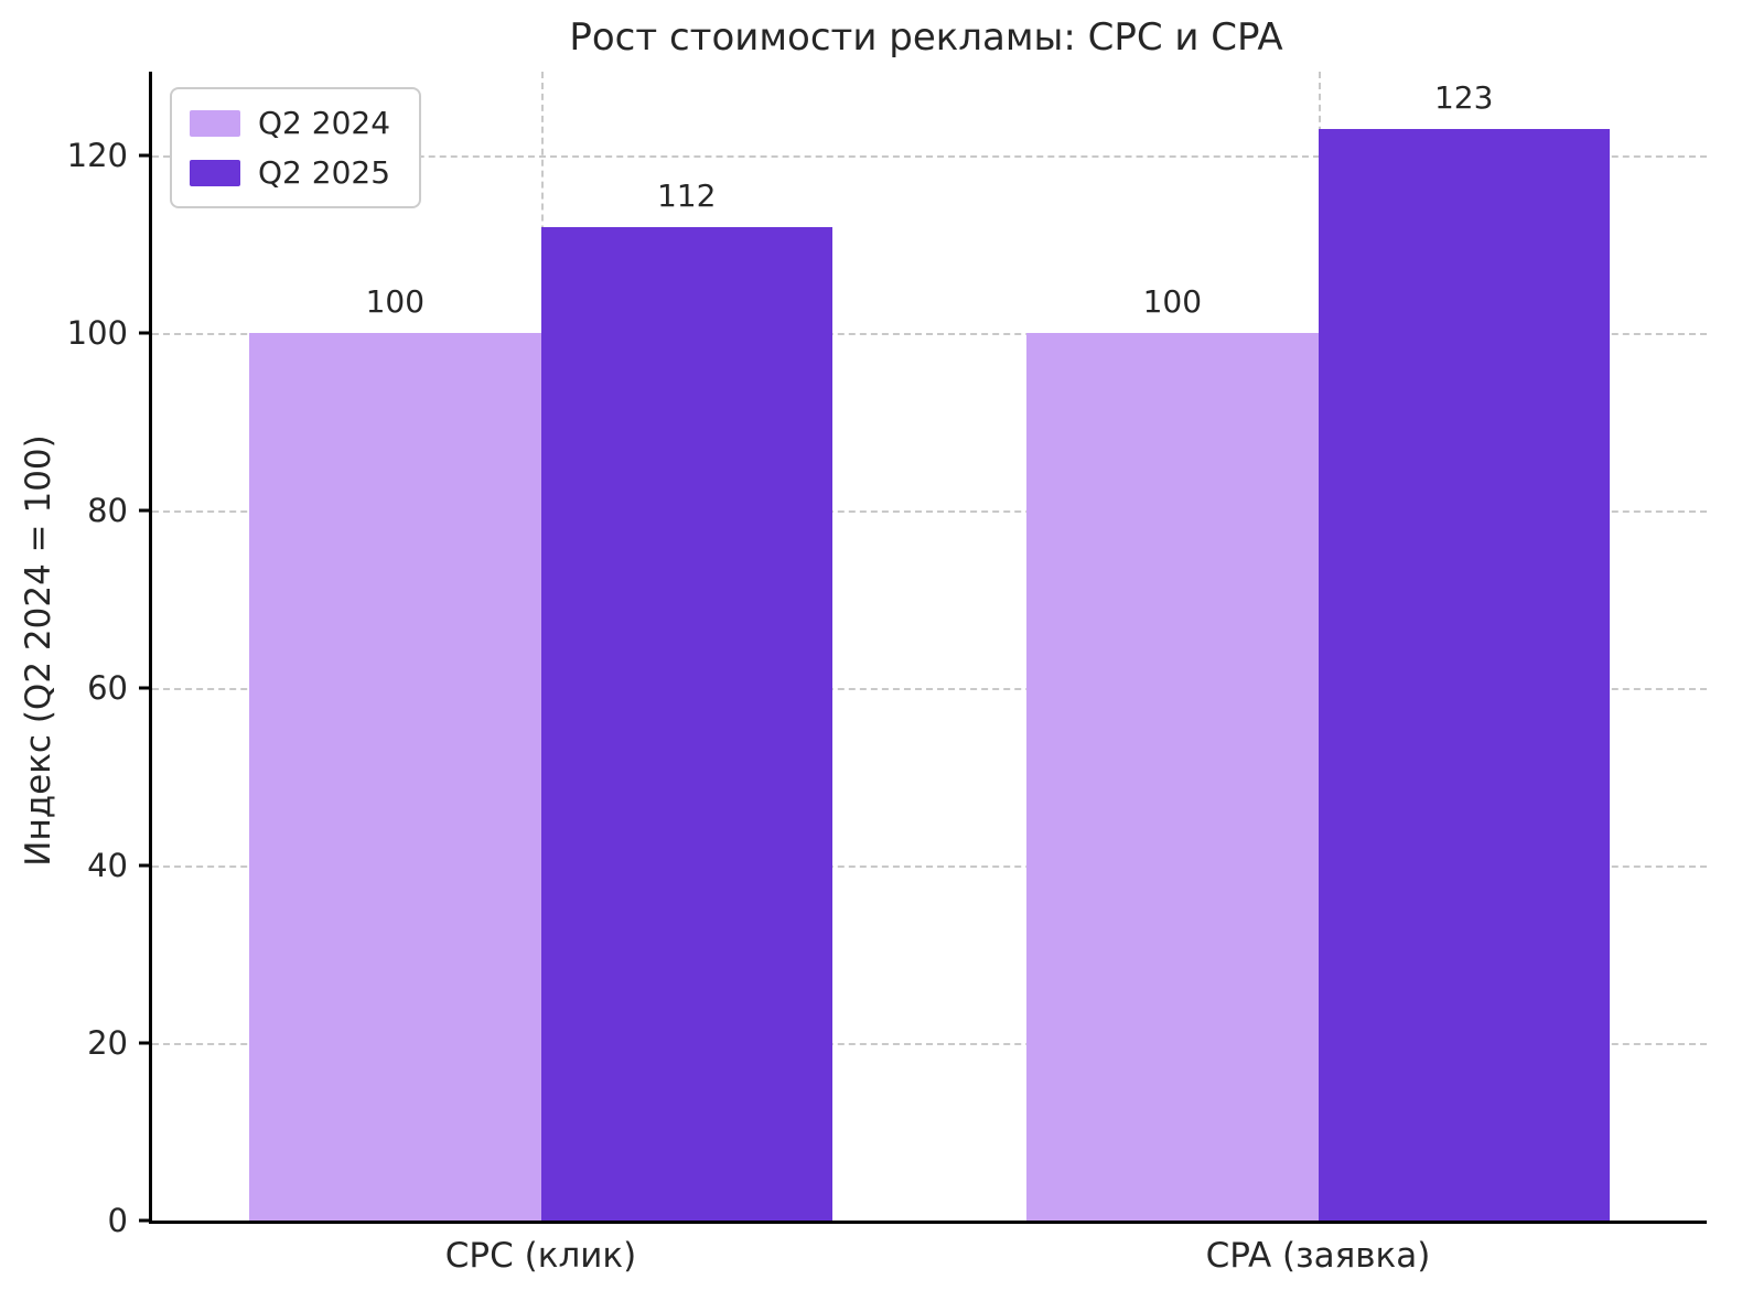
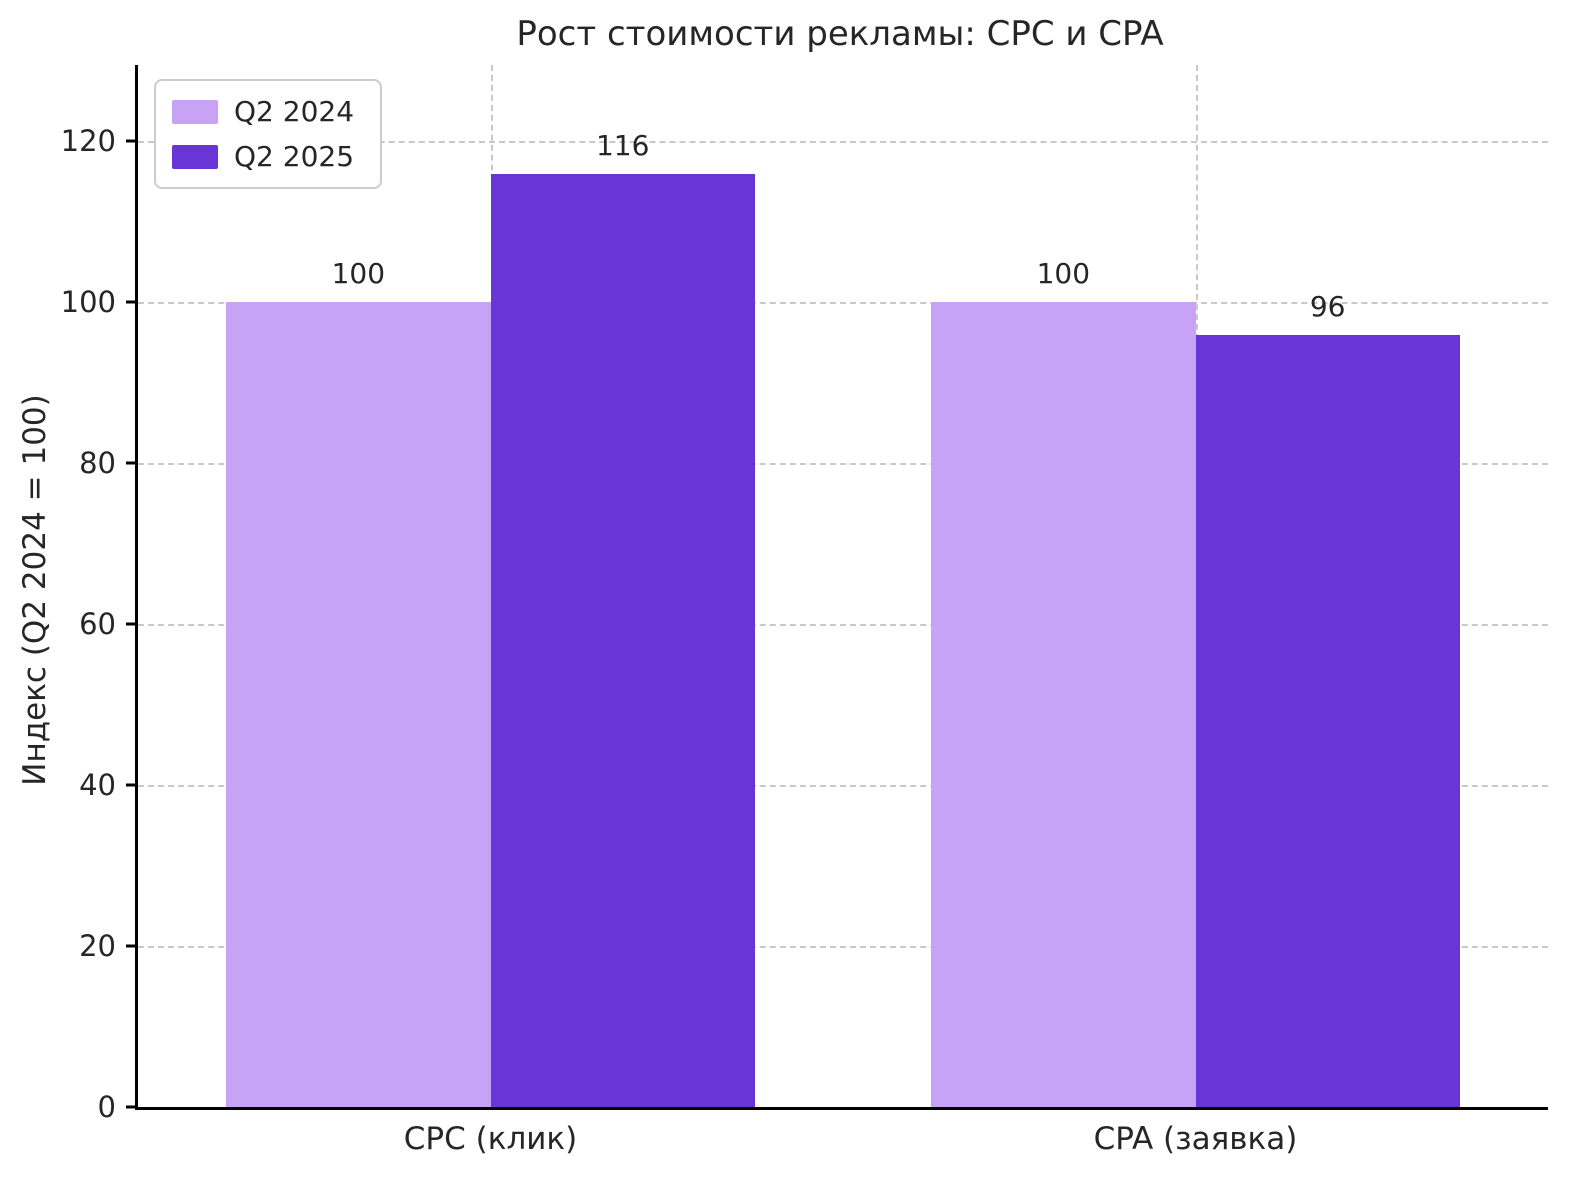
Q2 2025/CPC (клик): 112 -> 116
Q2 2025/CPA (заявка): 123 -> 96
